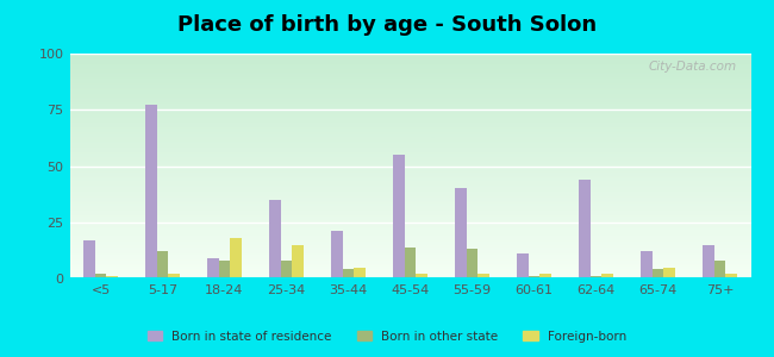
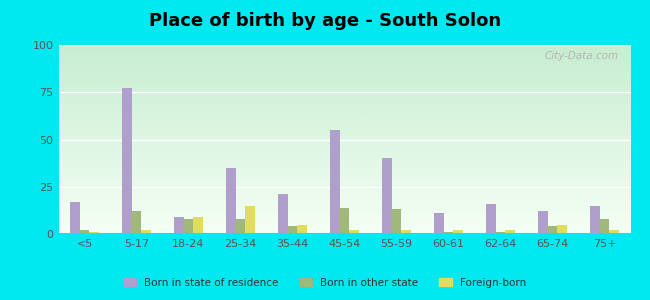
Foreign-born/18-24: 18 -> 9
Born in state of residence/62-64: 44 -> 16
